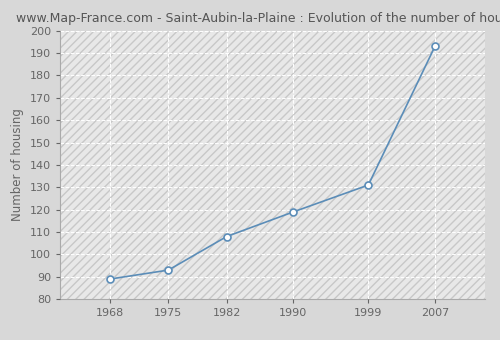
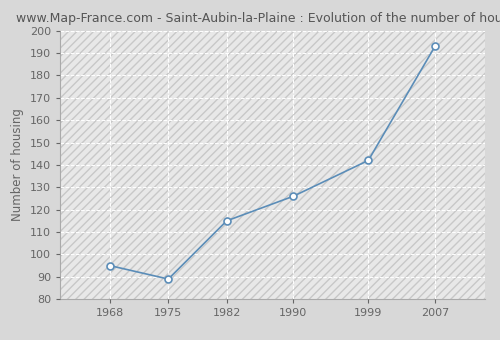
1968: 89 -> 95
1975: 93 -> 89
1982: 108 -> 115
1990: 119 -> 126
1999: 131 -> 142
